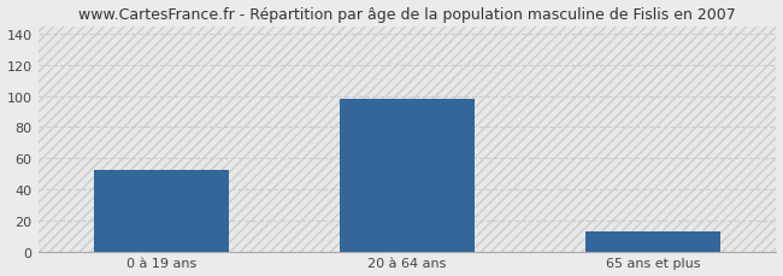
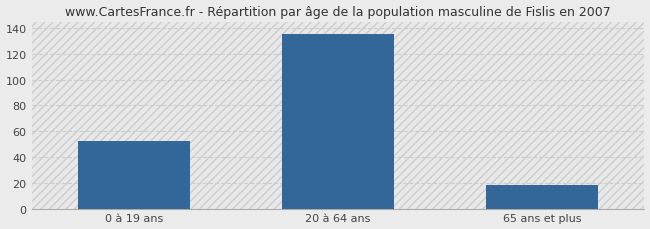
20 à 64 ans: 98 -> 135
65 ans et plus: 13 -> 18
